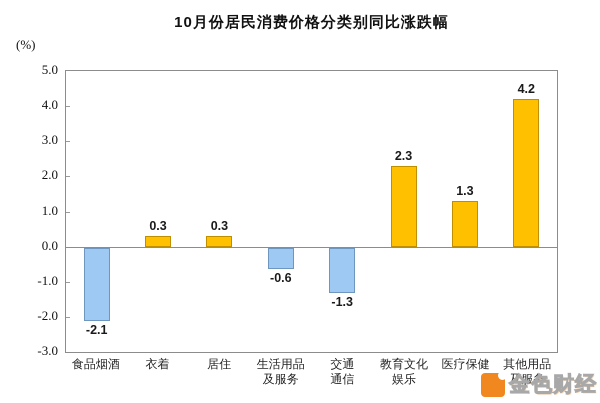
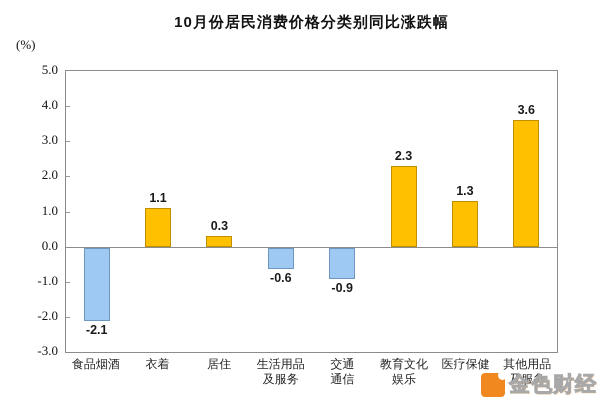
衣着: 0.3 -> 1.1
交通通信: -1.3 -> -0.9
其他用品及服务: 4.2 -> 3.6
